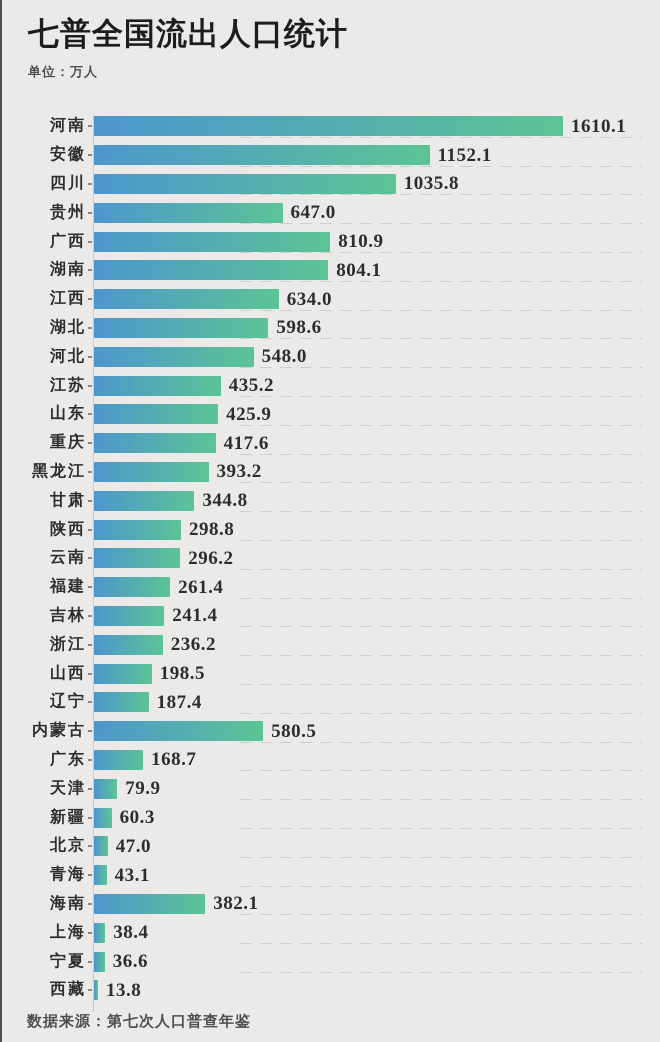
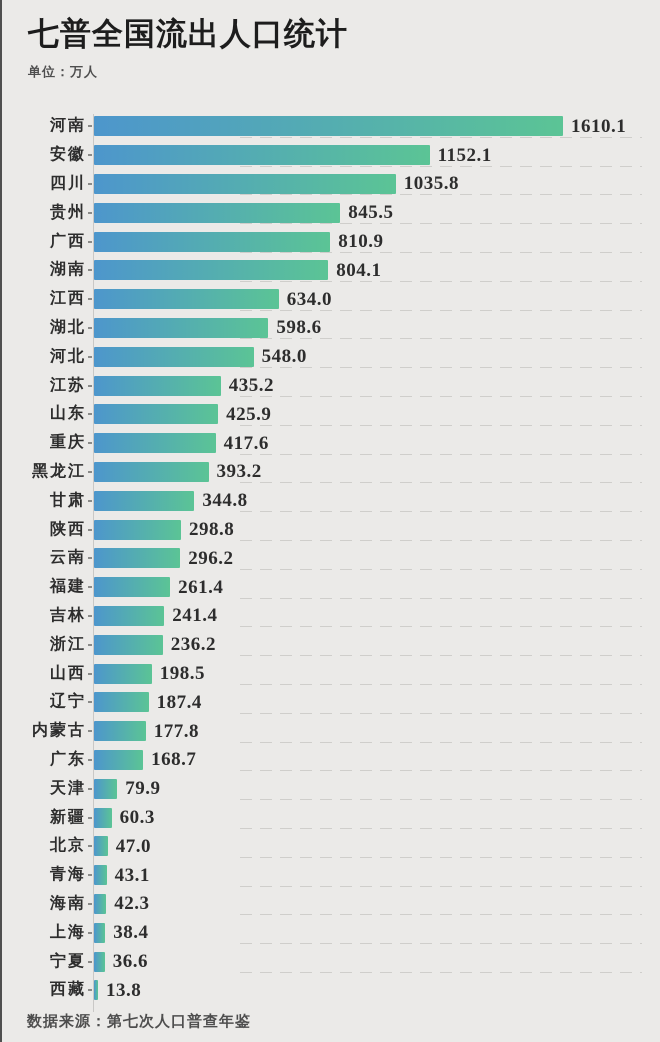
贵州: 647.0 -> 845.5
内蒙古: 580.5 -> 177.8
海南: 382.1 -> 42.3
